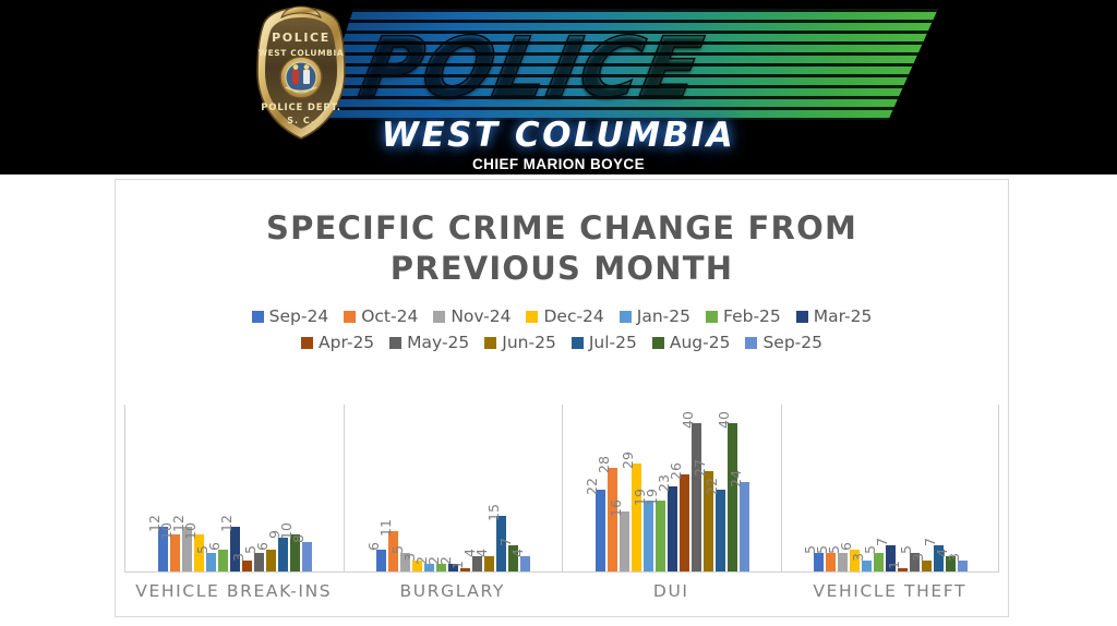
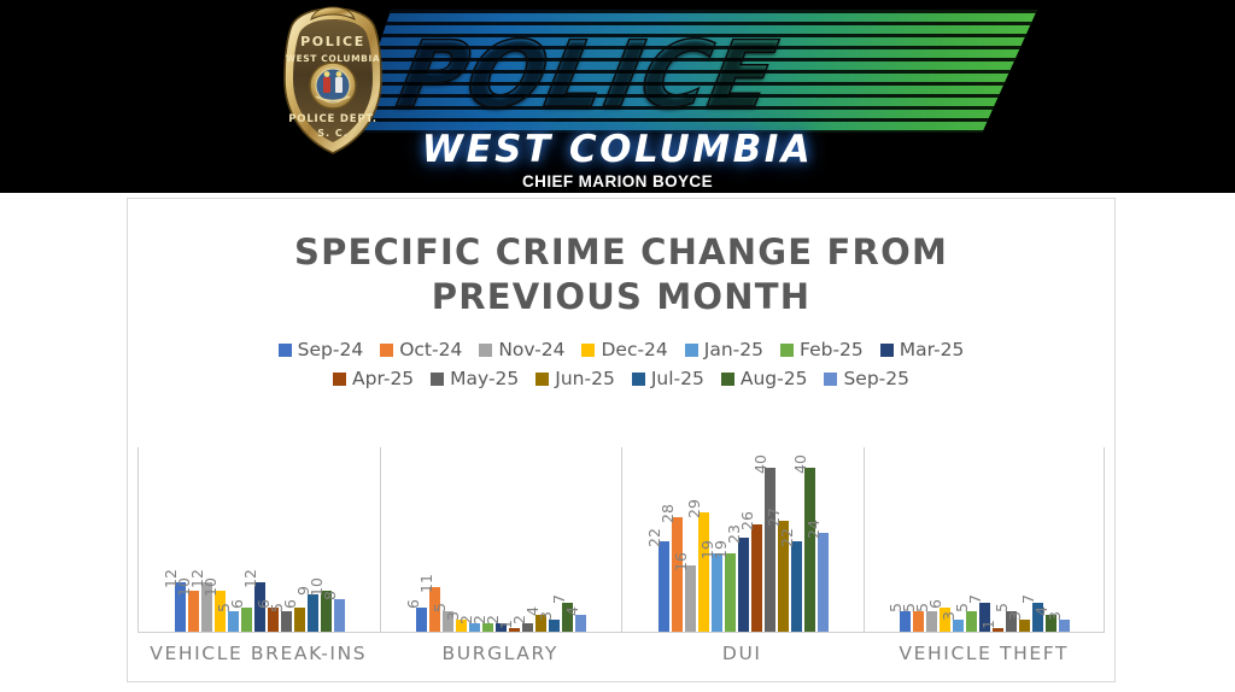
Apr-25/VEHICLE BREAK-INS: 3 -> 6
May-25/BURGLARY: 4 -> 2
Jul-25/BURGLARY: 15 -> 3
